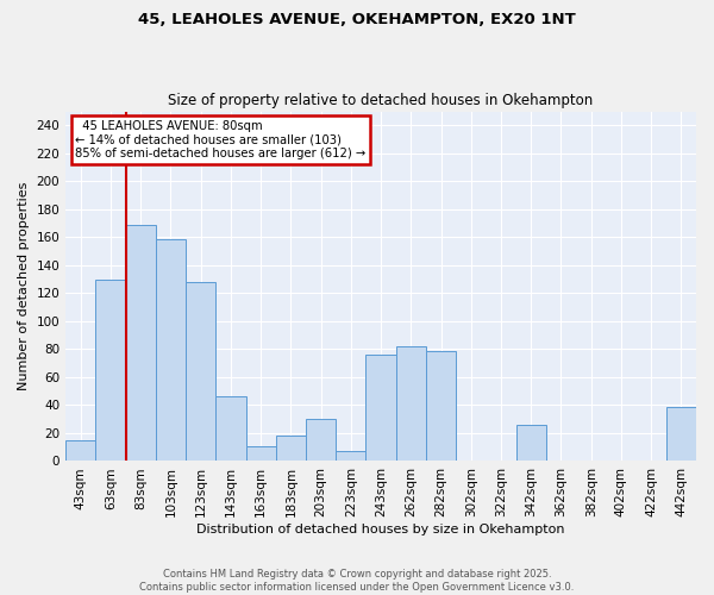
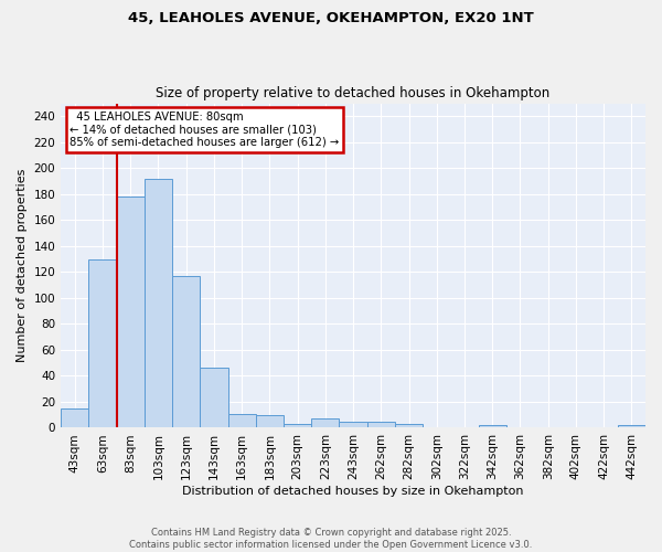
83sqm: 169 -> 178
103sqm: 159 -> 192
123sqm: 128 -> 117
183sqm: 18 -> 10
203sqm: 30 -> 3
243sqm: 76 -> 5
262sqm: 82 -> 5
282sqm: 79 -> 3
342sqm: 26 -> 2
442sqm: 39 -> 2
